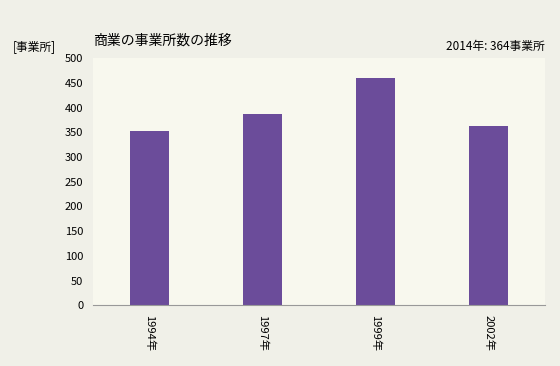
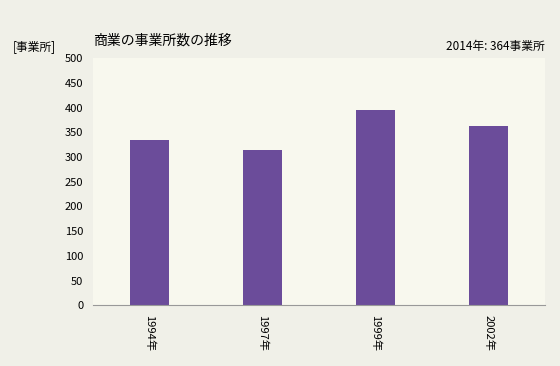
1994年: 352 -> 335
1997年: 387 -> 315
1999年: 460 -> 395
